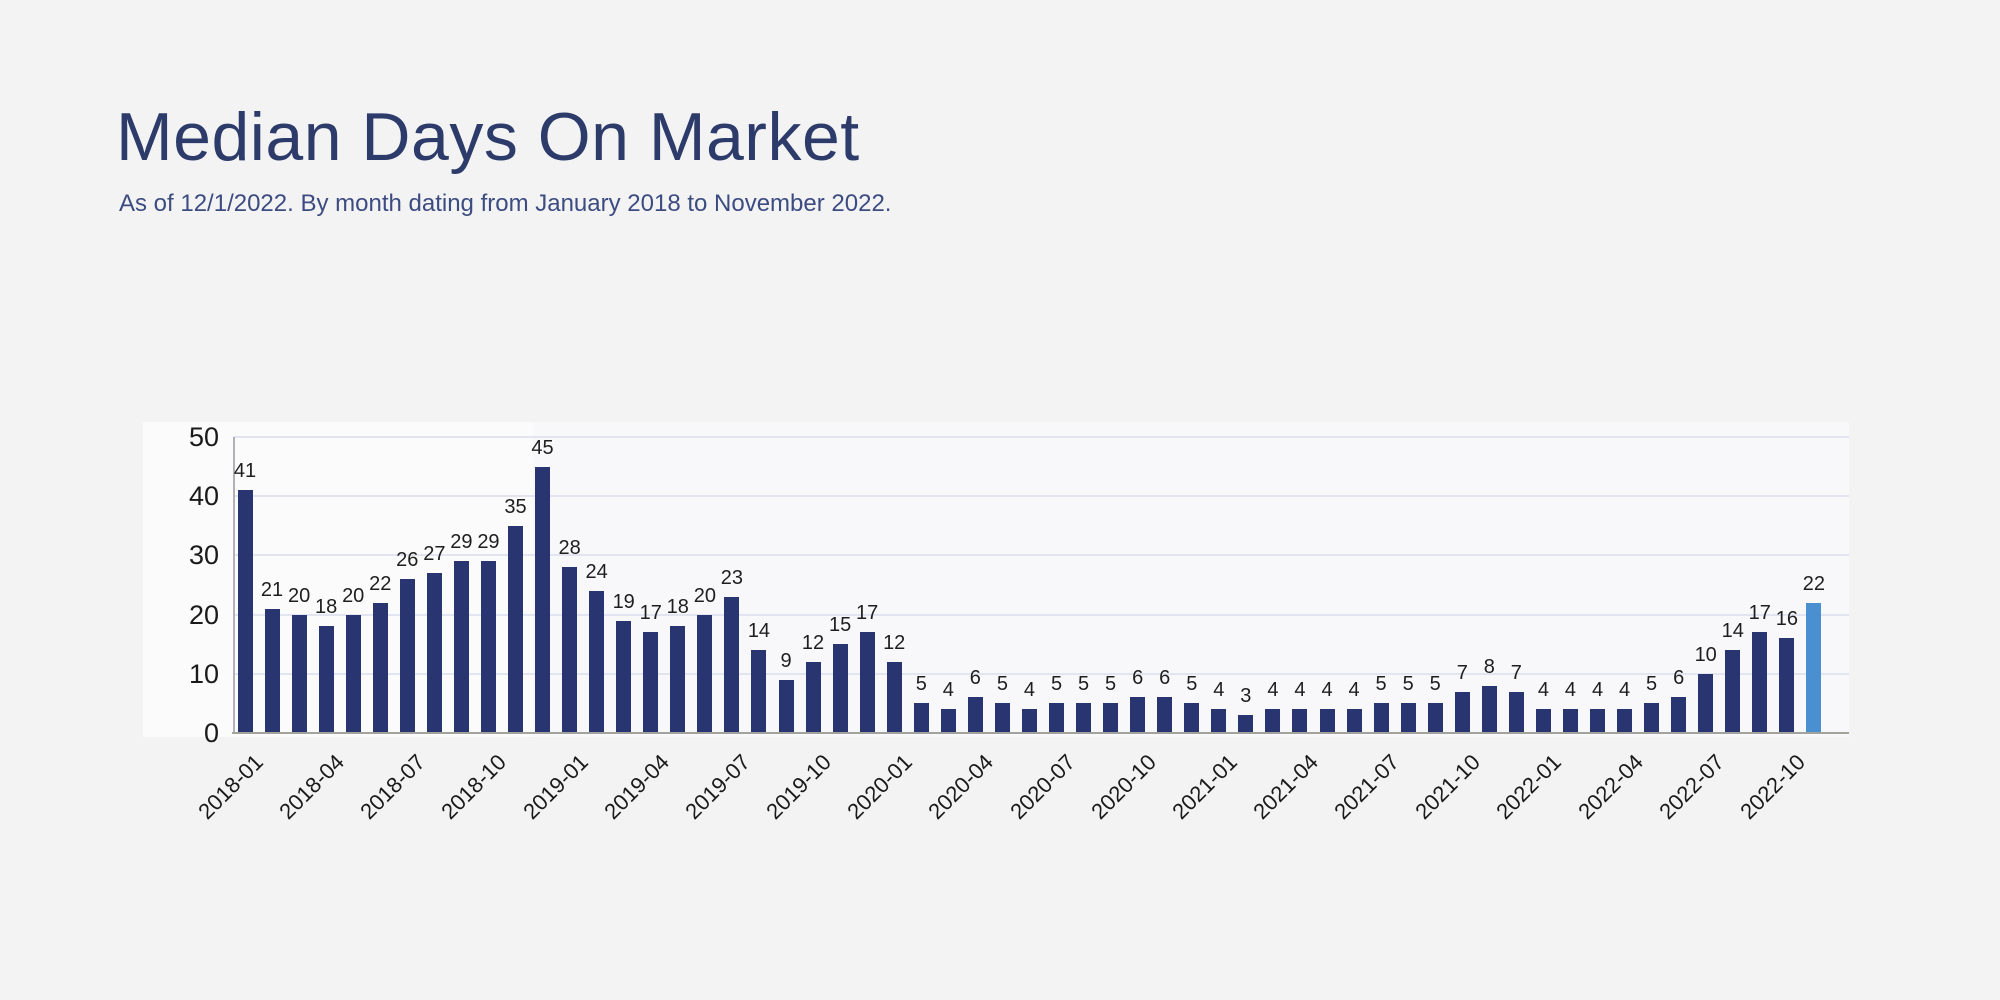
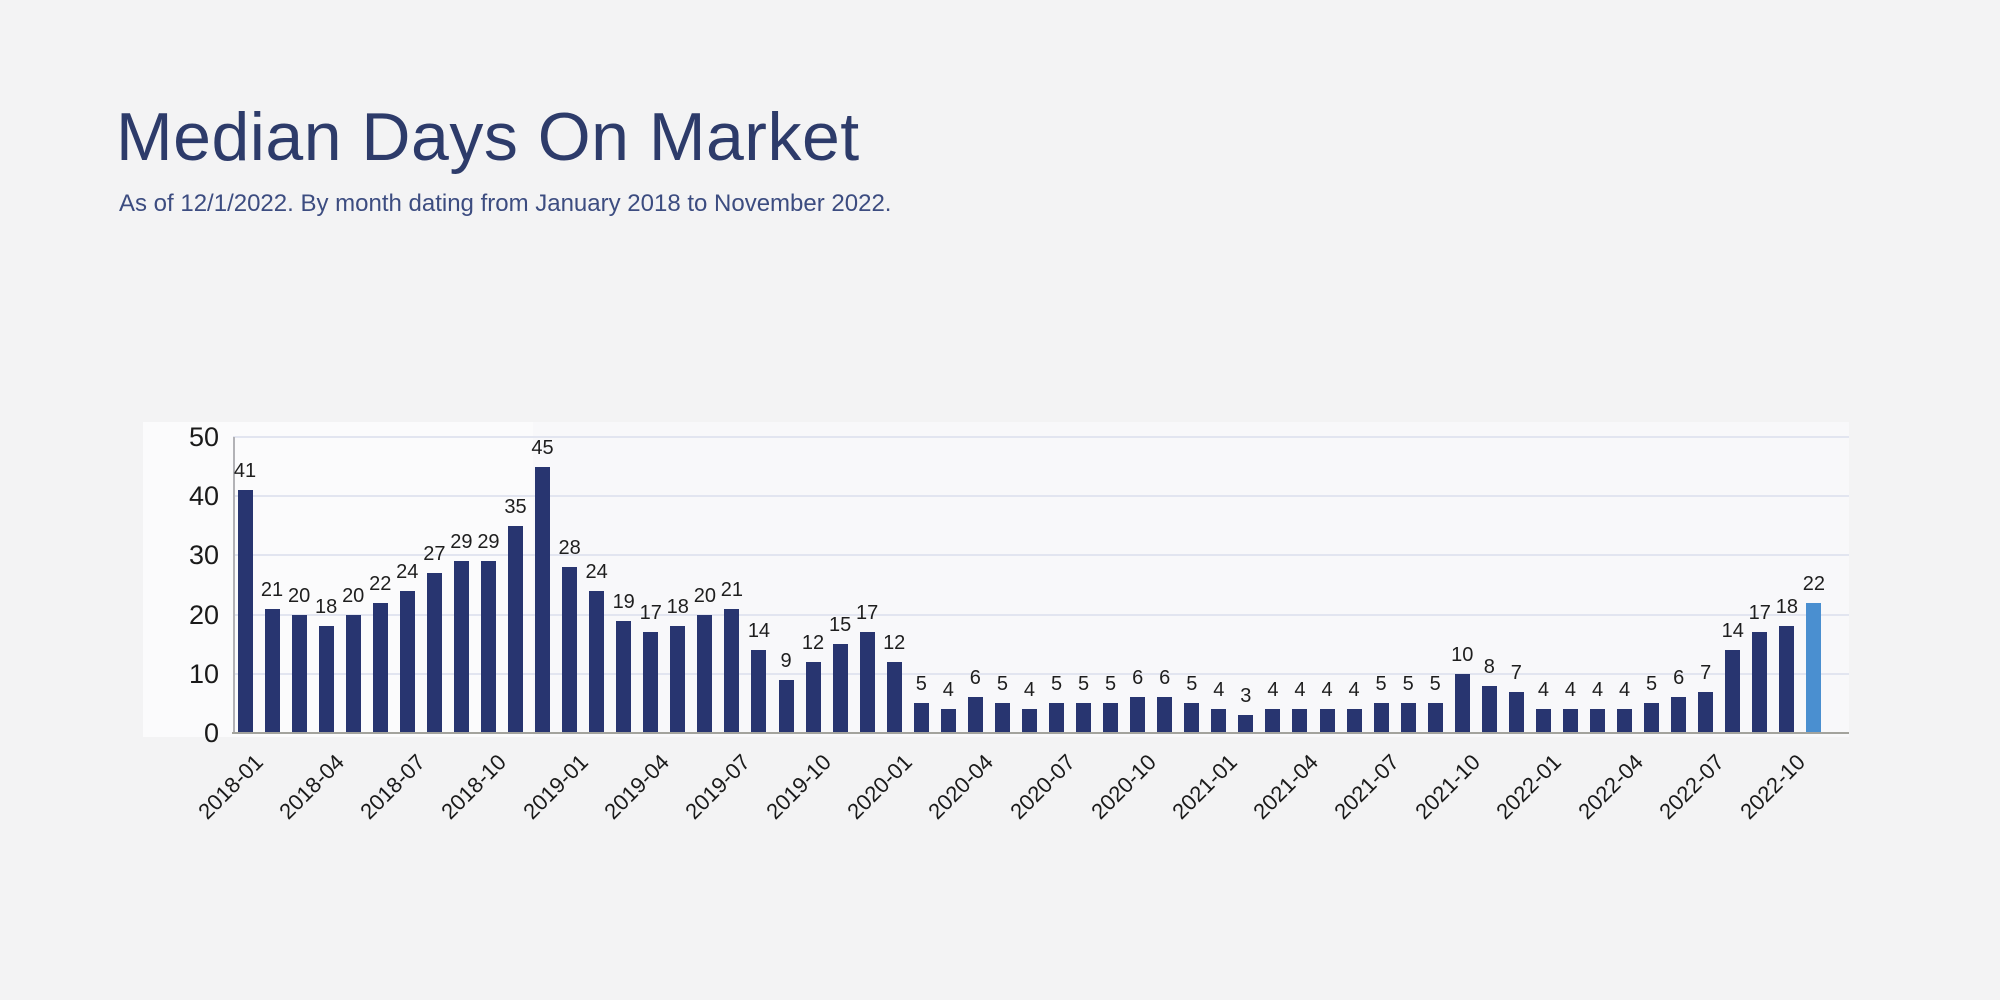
2018-07: 26 -> 24
2019-07: 23 -> 21
2021-10: 7 -> 10
2022-07: 10 -> 7
2022-10: 16 -> 18
